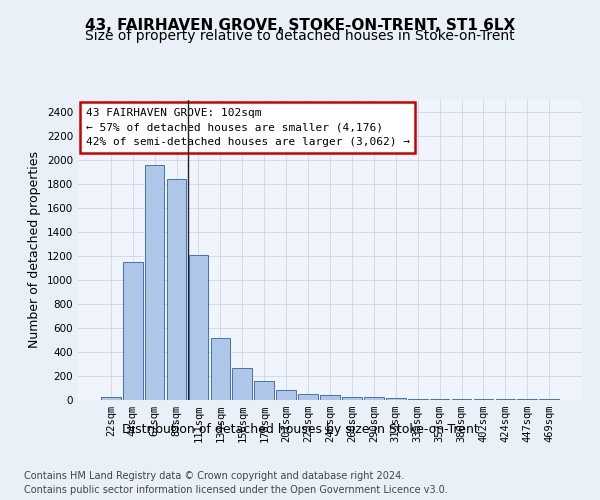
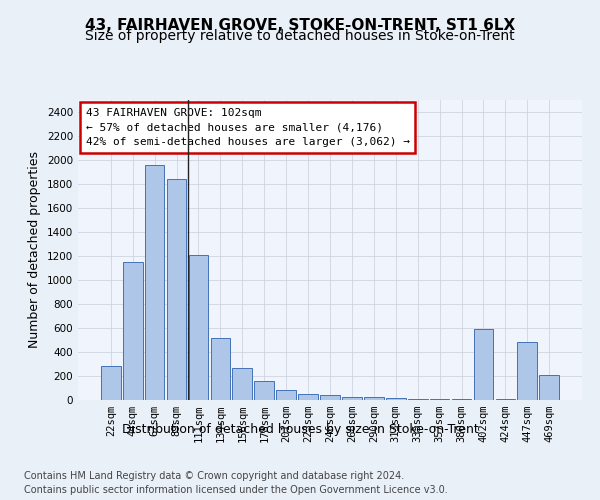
22sqm: 20 -> 280
402sqm: 0 -> 590
447sqm: 0 -> 480
469sqm: 0 -> 210
